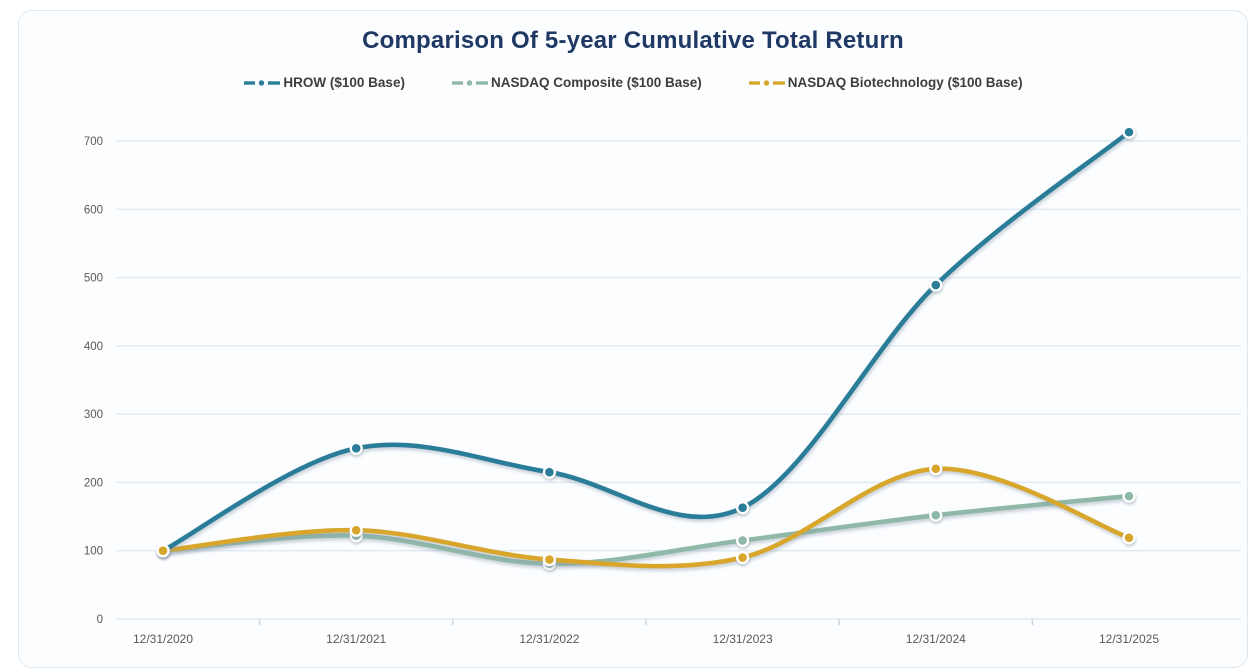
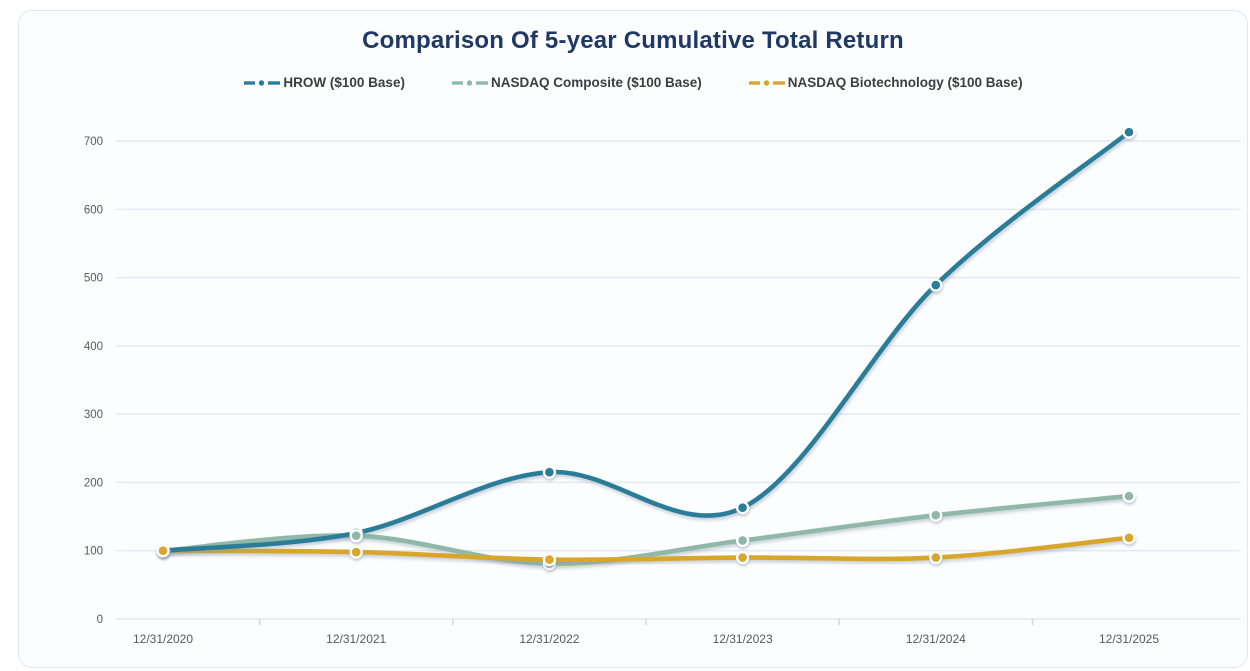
HROW ($100 Base)/12/31/2021: 250 -> 130
NASDAQ Biotechnology ($100 Base)/12/31/2021: 130 -> 100
NASDAQ Biotechnology ($100 Base)/12/31/2024: 220 -> 90
